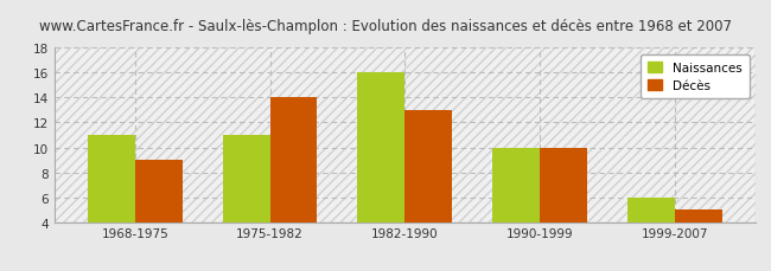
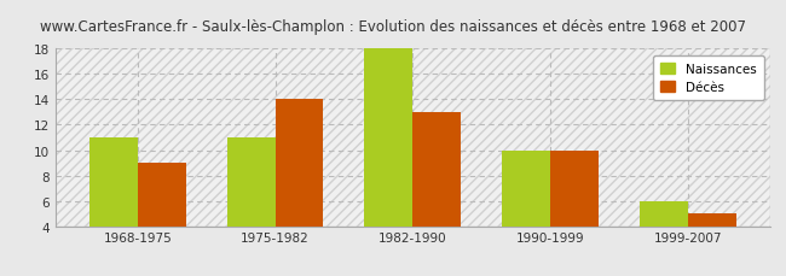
Naissances/1982-1990: 16 -> 18
